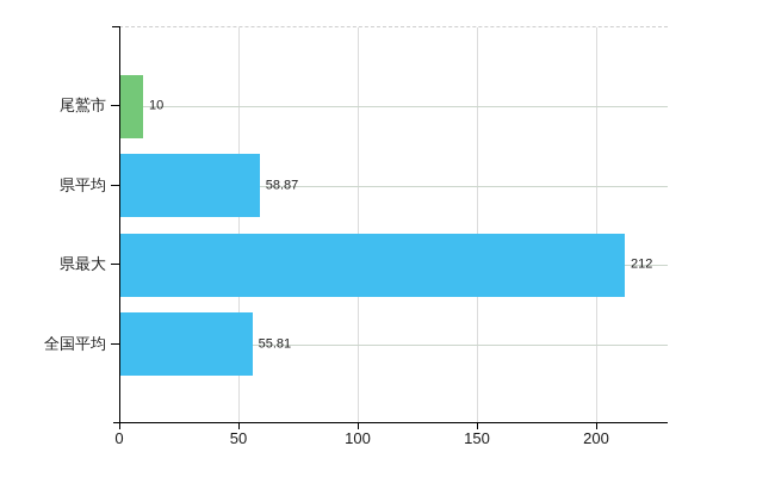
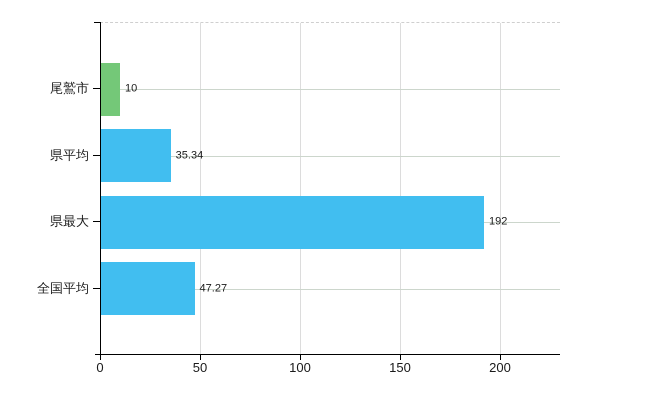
県平均: 58.87 -> 35.34
県最大: 212 -> 192
全国平均: 55.81 -> 47.27
